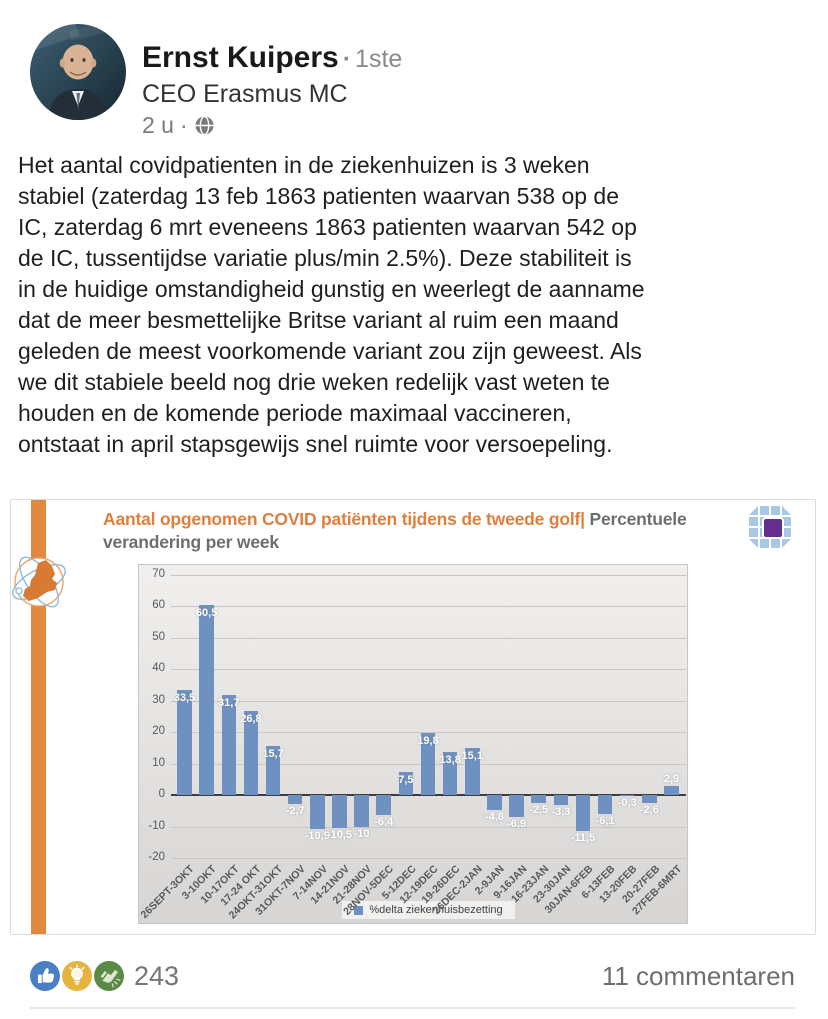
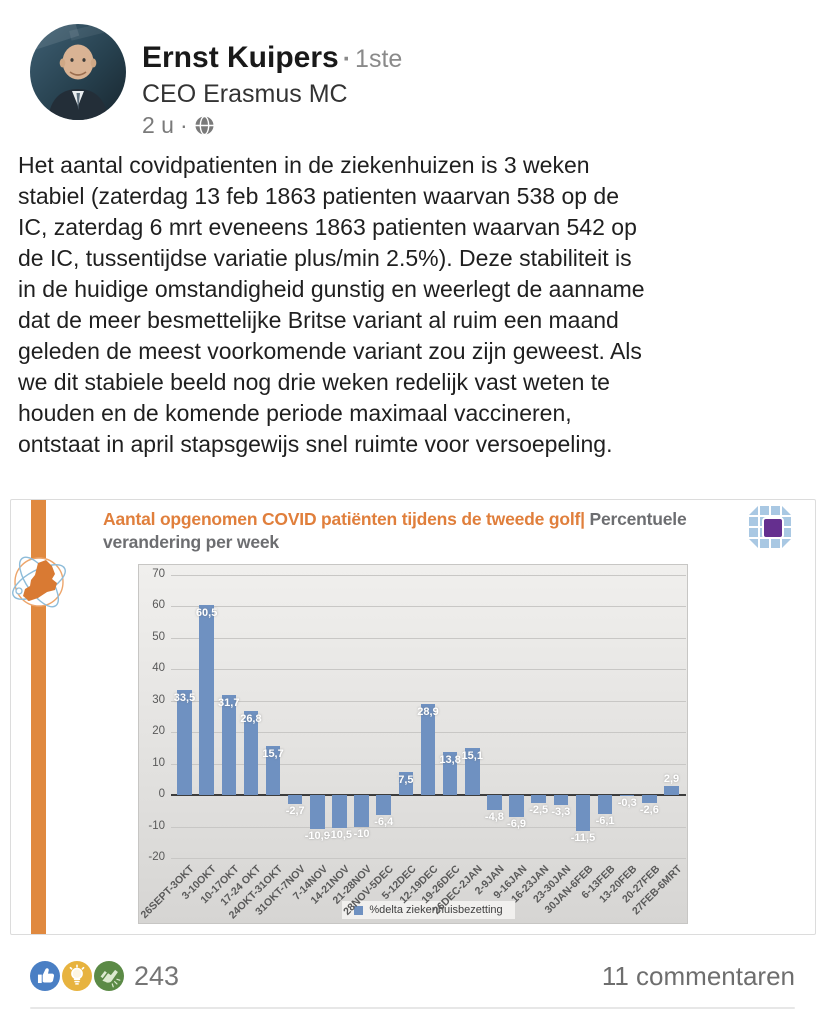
12-19DEC: 19,8 -> 28,9
